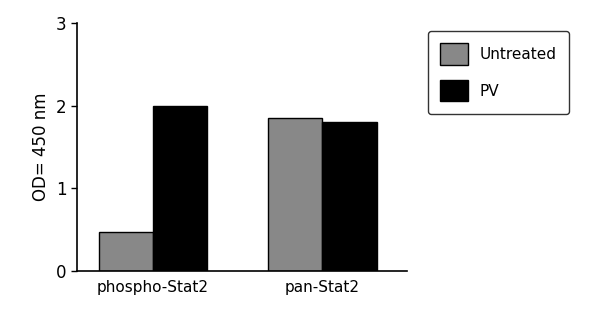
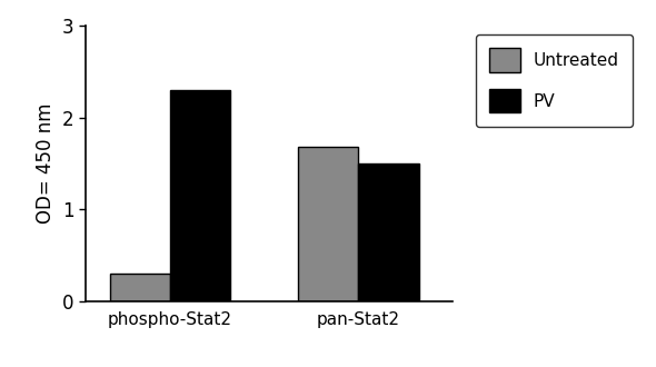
Untreated/phospho-Stat2: 0.47 -> 0.30
PV/phospho-Stat2: 2.0 -> 2.3
Untreated/pan-Stat2: 1.85 -> 1.68
PV/pan-Stat2: 1.8 -> 1.5
